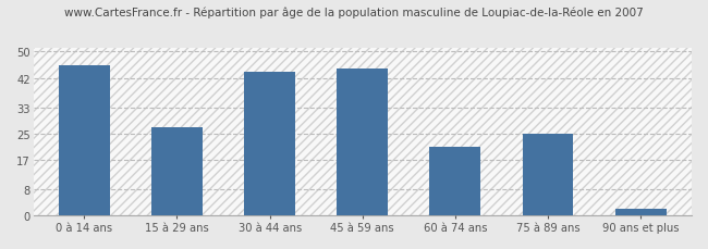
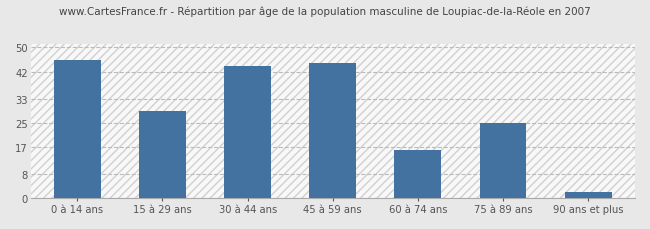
15 à 29 ans: 27 -> 29
60 à 74 ans: 21 -> 16
